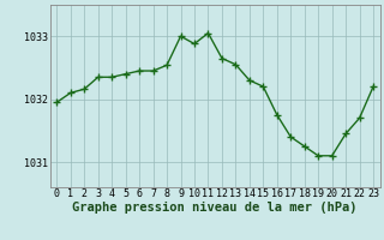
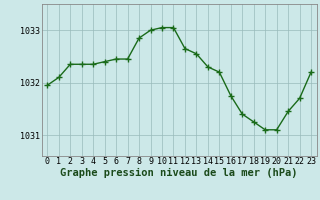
2: 1032.16 -> 1032.35
8: 1032.54 -> 1032.85
10: 1032.88 -> 1033.05
